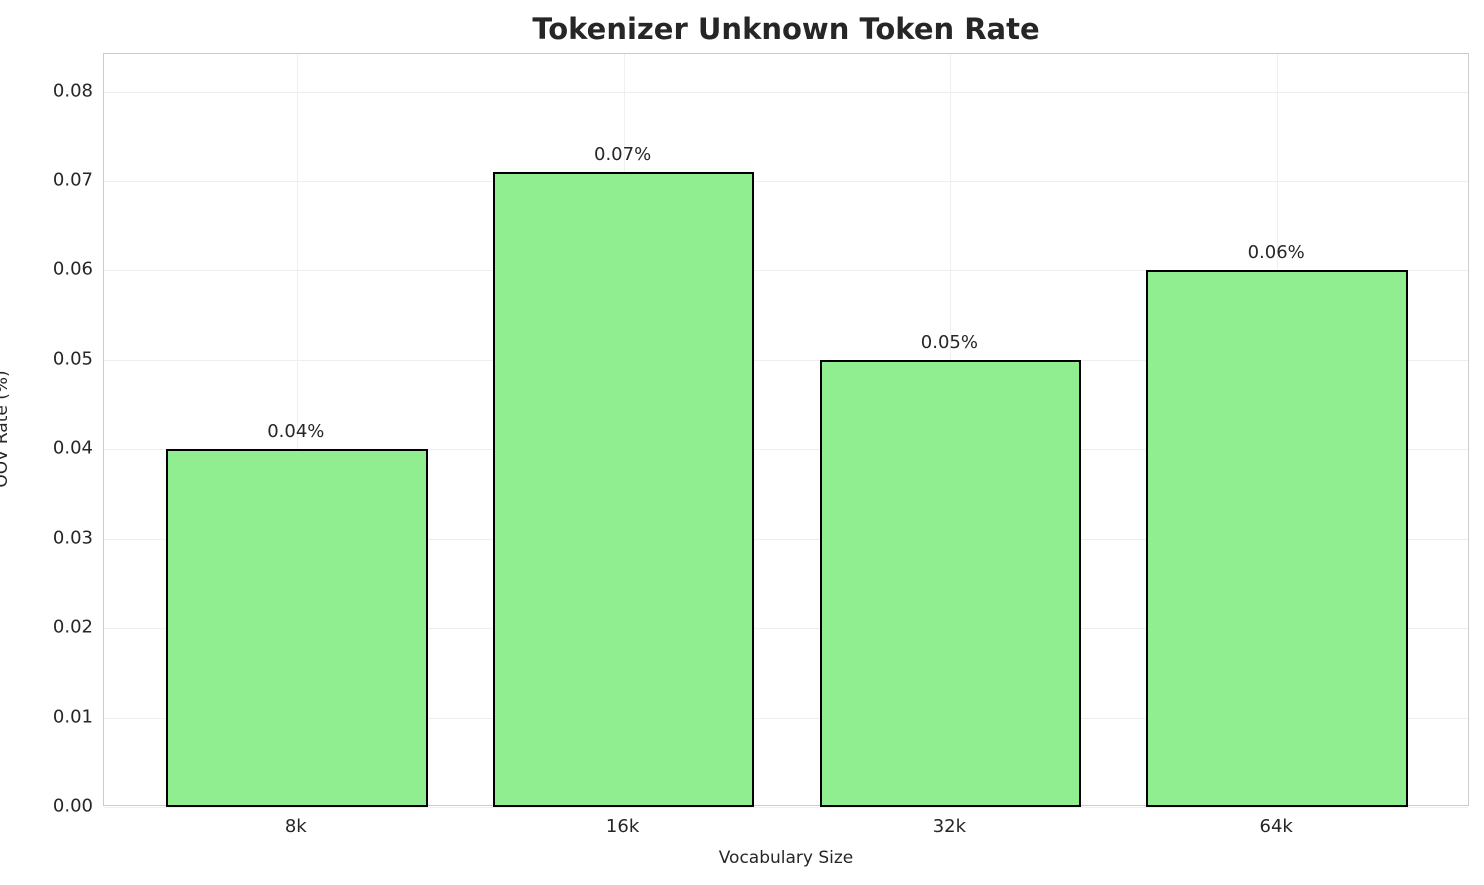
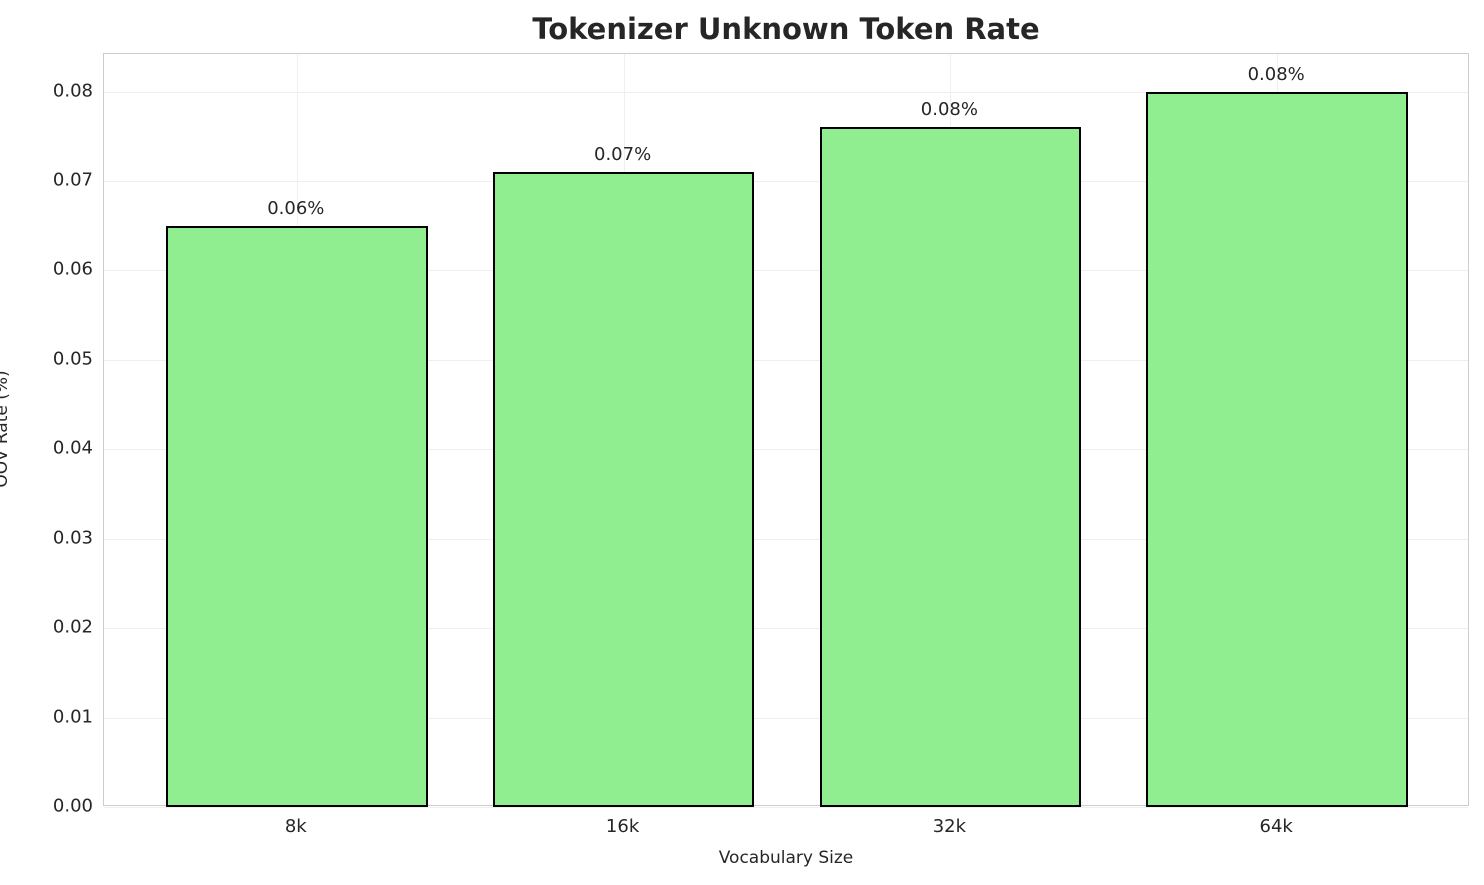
8k: 0.04% -> 0.06%
32k: 0.05% -> 0.08%
64k: 0.06% -> 0.08%
